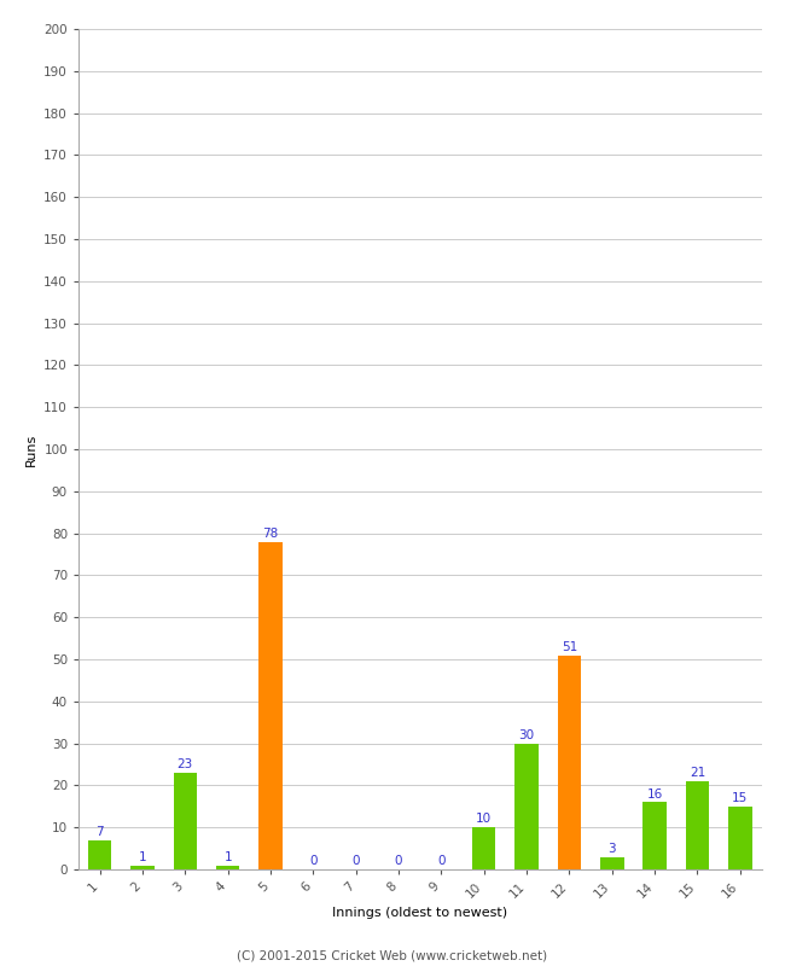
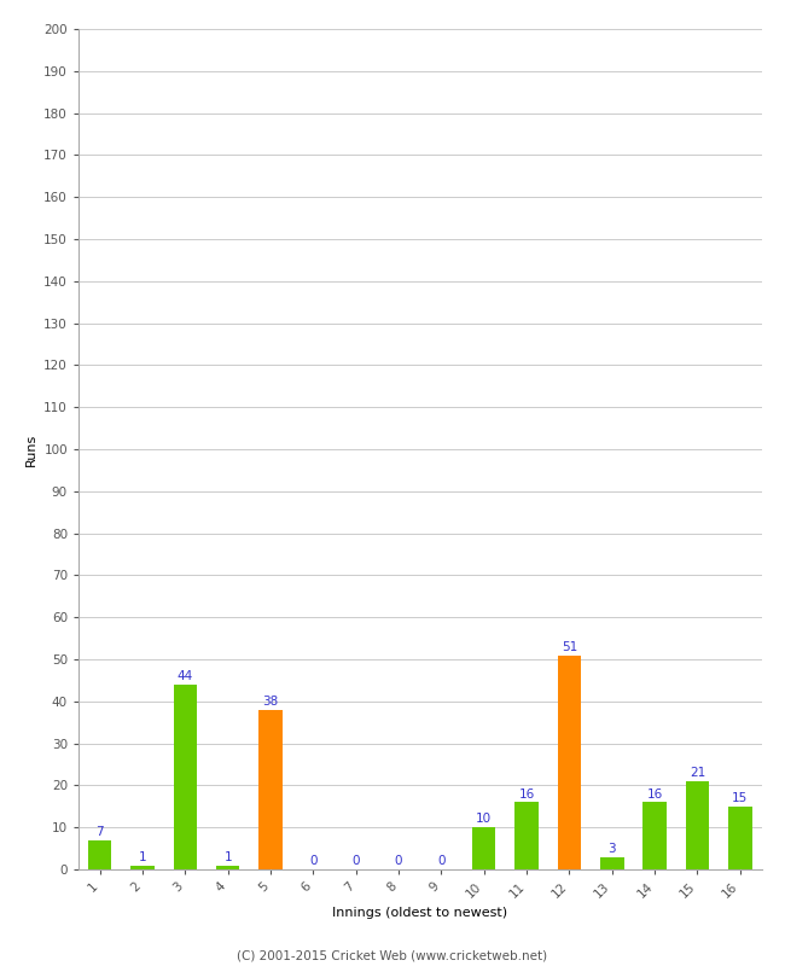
3: 23 -> 44
5: 78 -> 38
11: 30 -> 16
